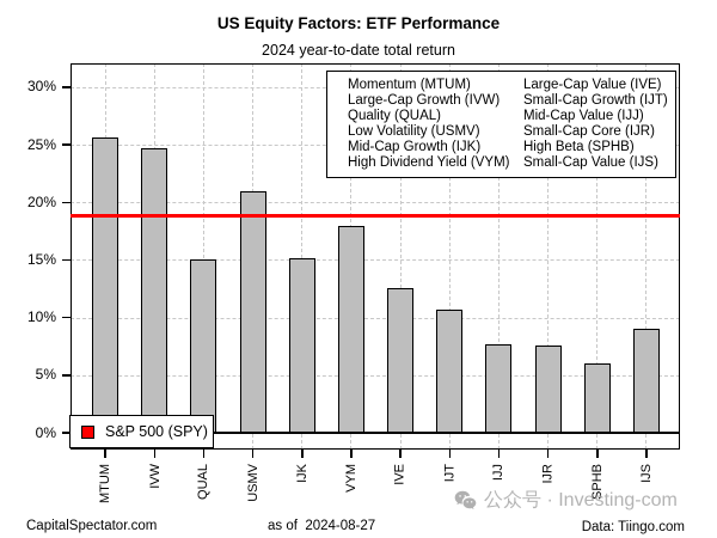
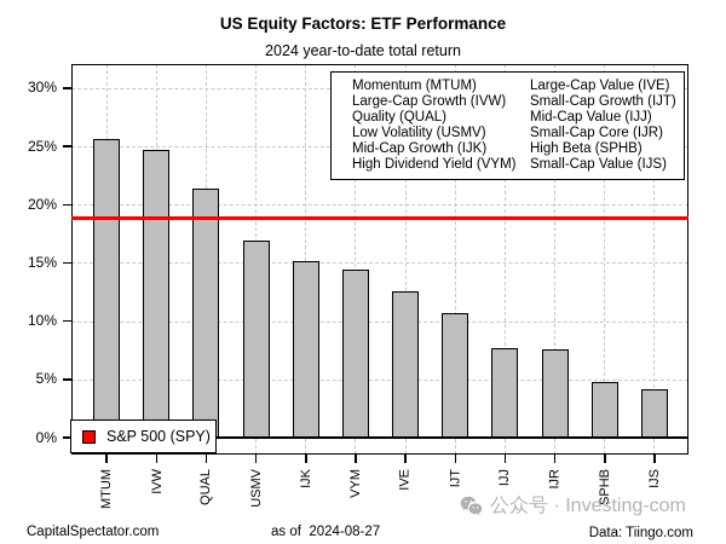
QUAL: 15% -> 21%
USMV: 21% -> 17%
VYM: 18% -> 14%
SPHB: 6% -> 5%
IJS: 9% -> 4%
